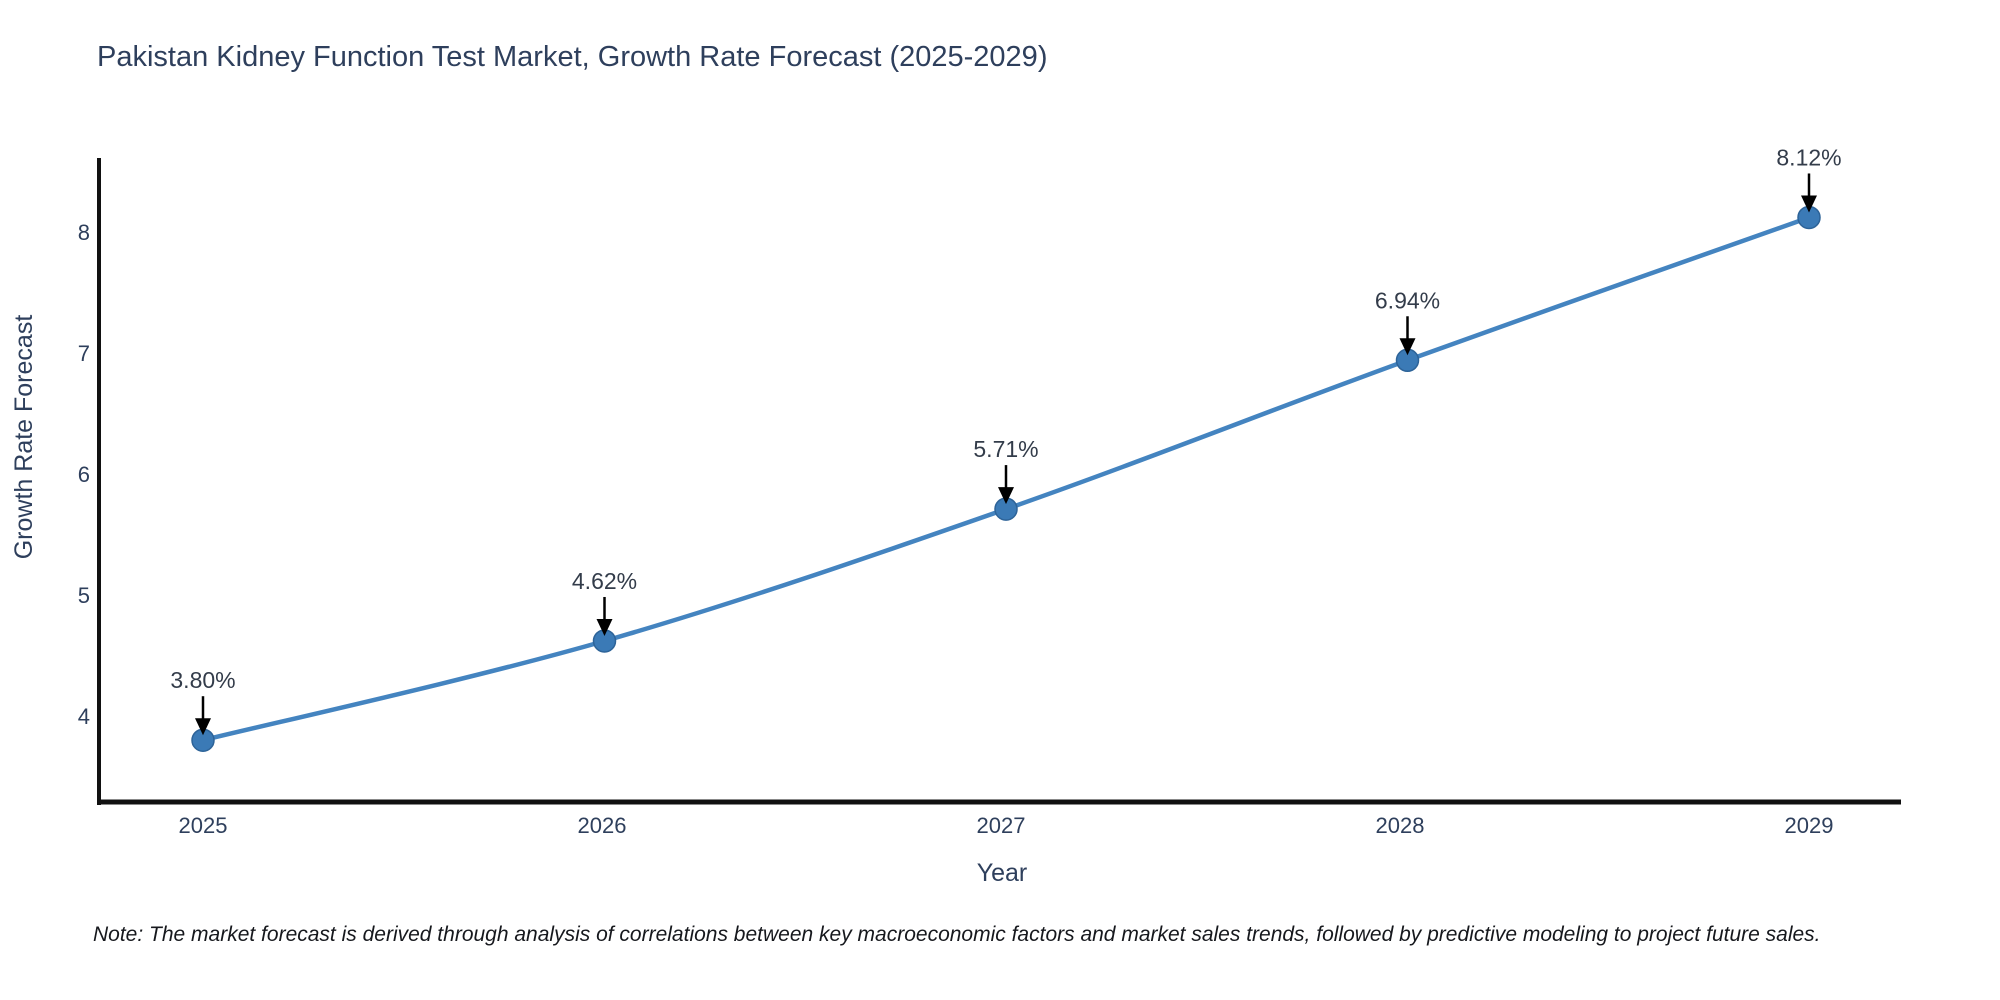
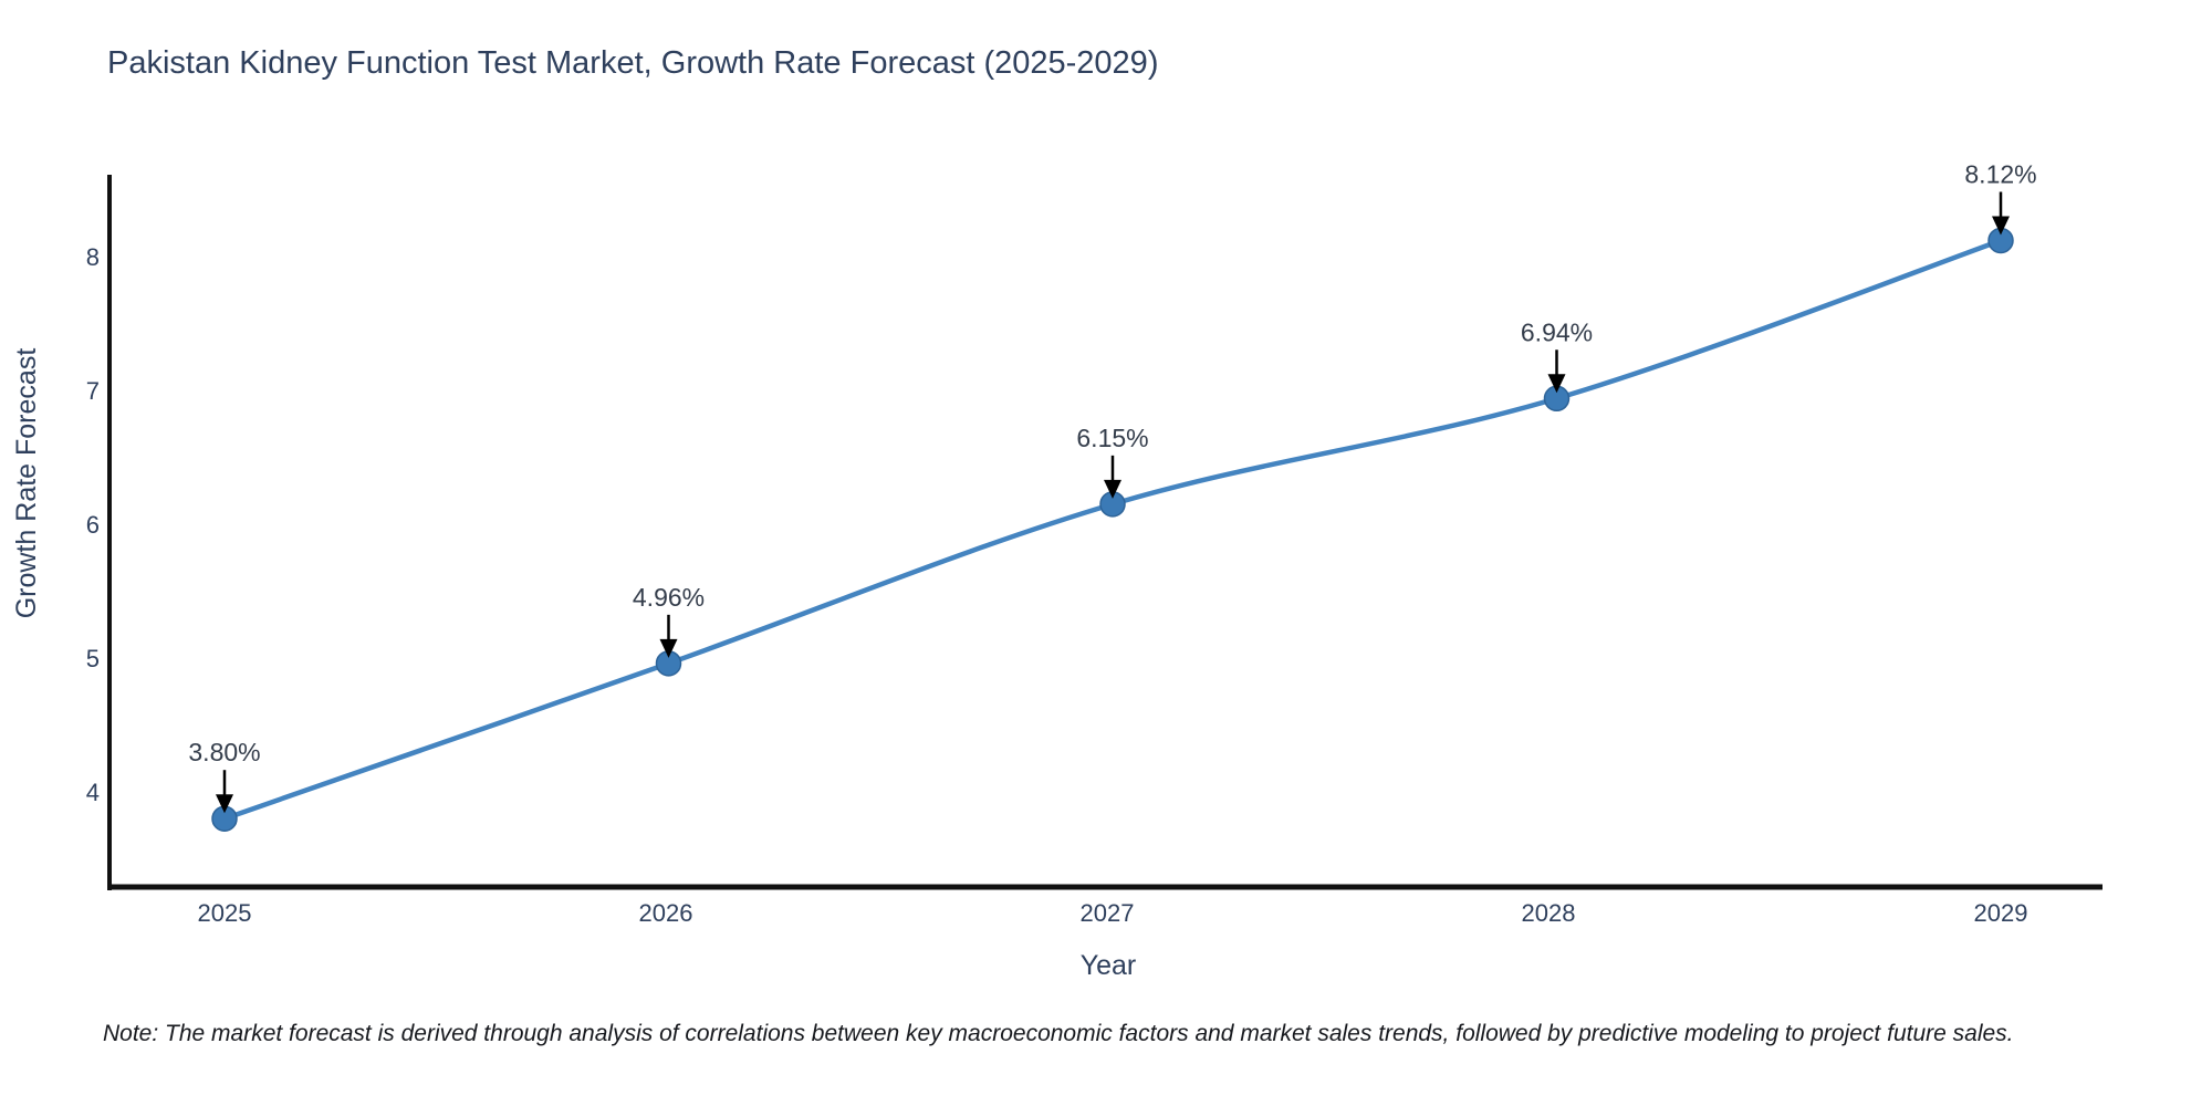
2026: 4.62% -> 4.96%
2027: 5.71% -> 6.15%
